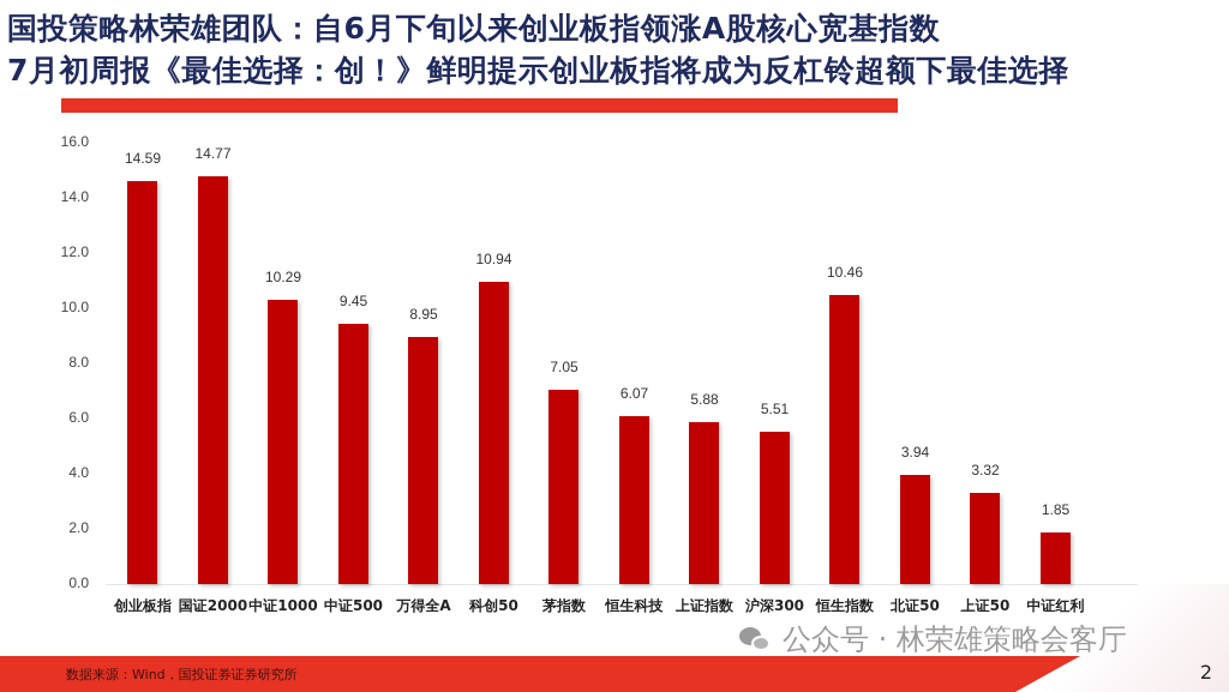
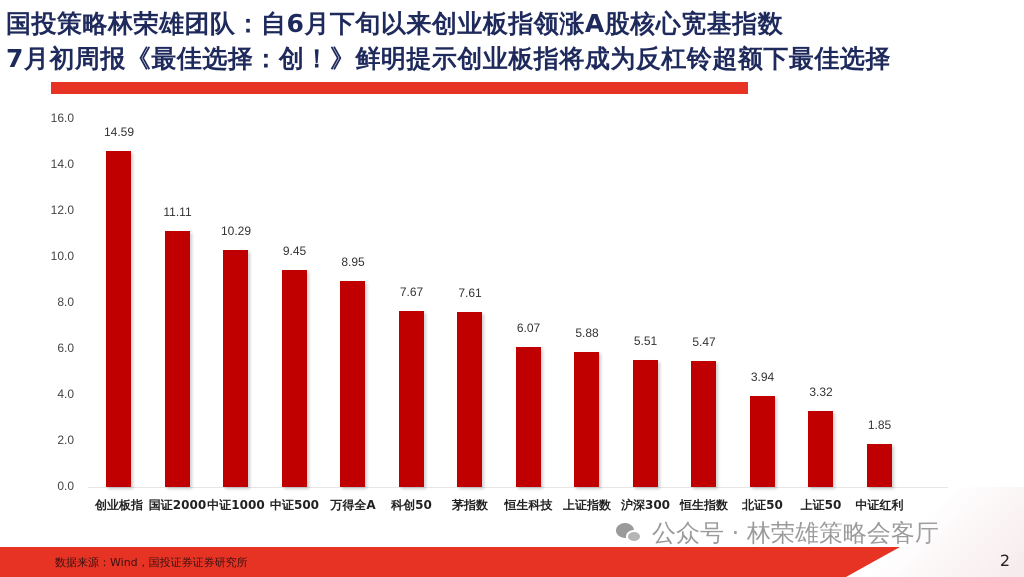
国证2000: 14.77 -> 11.11
科创50: 10.94 -> 7.67
茅指数: 7.05 -> 7.61
恒生指数: 10.46 -> 5.47
